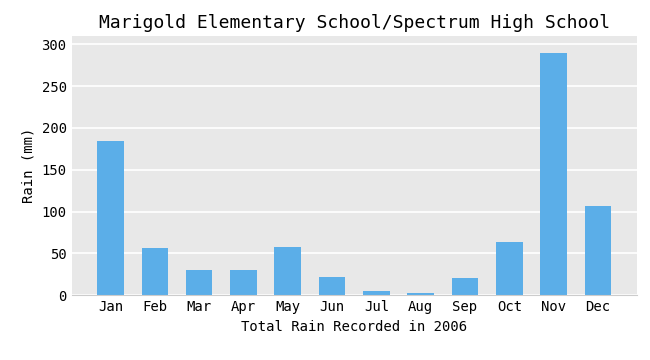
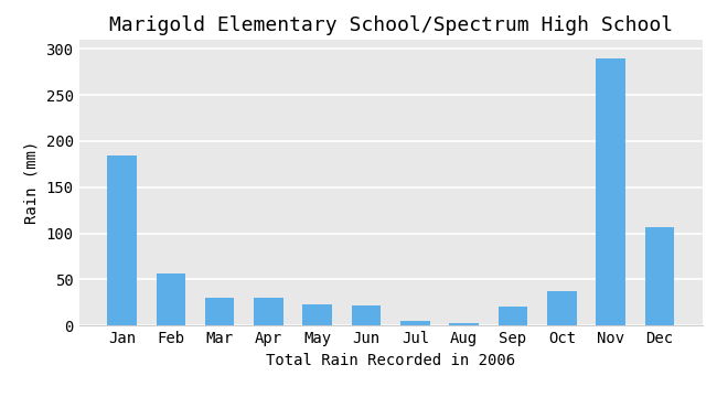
May: 58 -> 23
Oct: 64 -> 37
